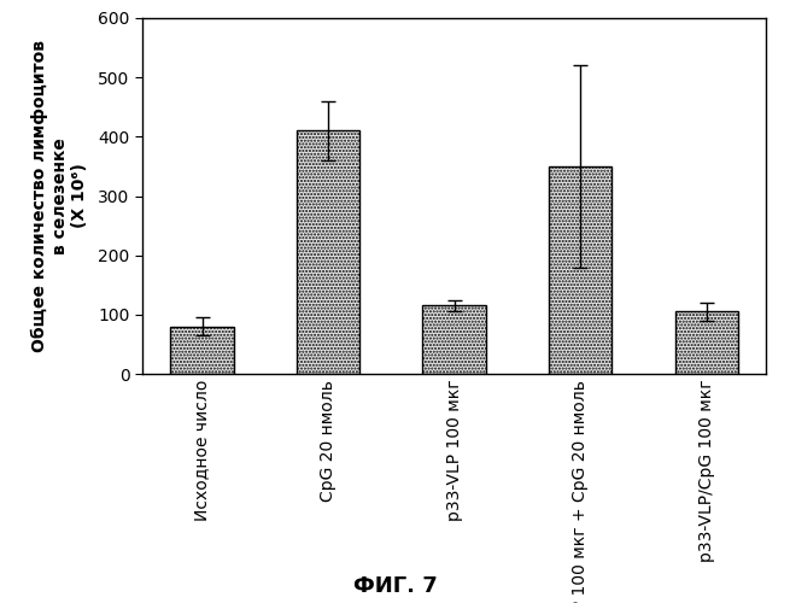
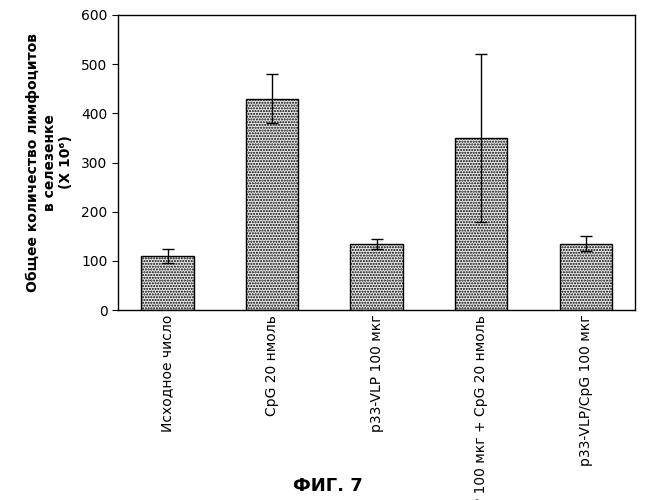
Исходное число: 80 -> 110
CpG 20 нмоль: 410 -> 430
p33-VLP 100 мкг: 115 -> 135
p33-VLP/CpG 100 мкг: 105 -> 135
